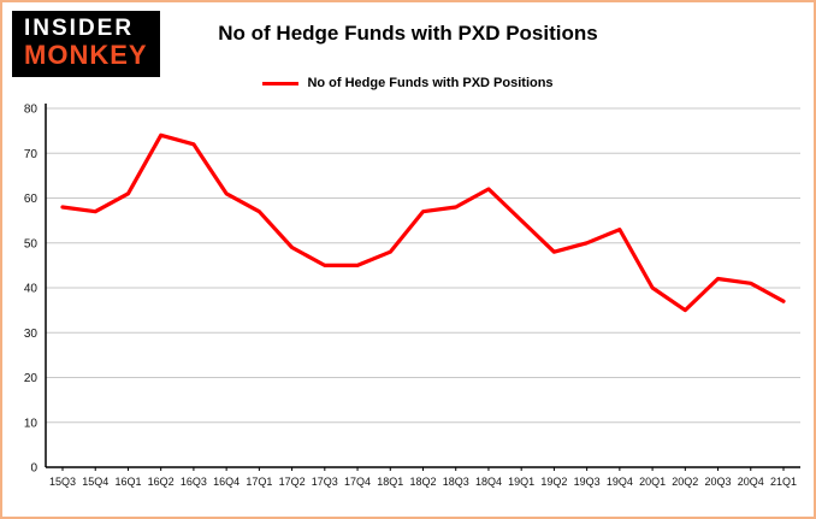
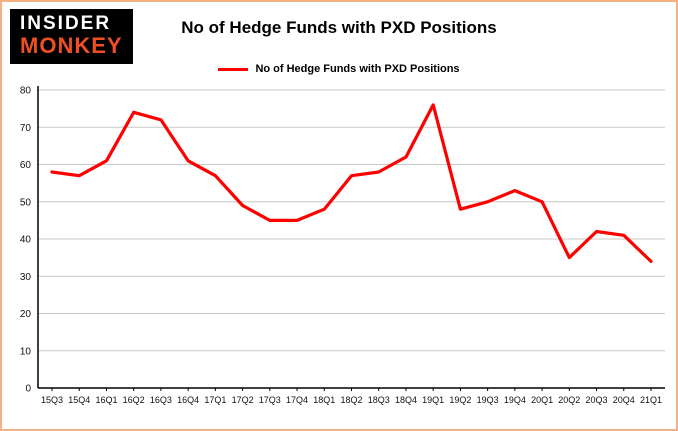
19Q1: 55 -> 76
20Q1: 40 -> 50
21Q1: 37 -> 34
